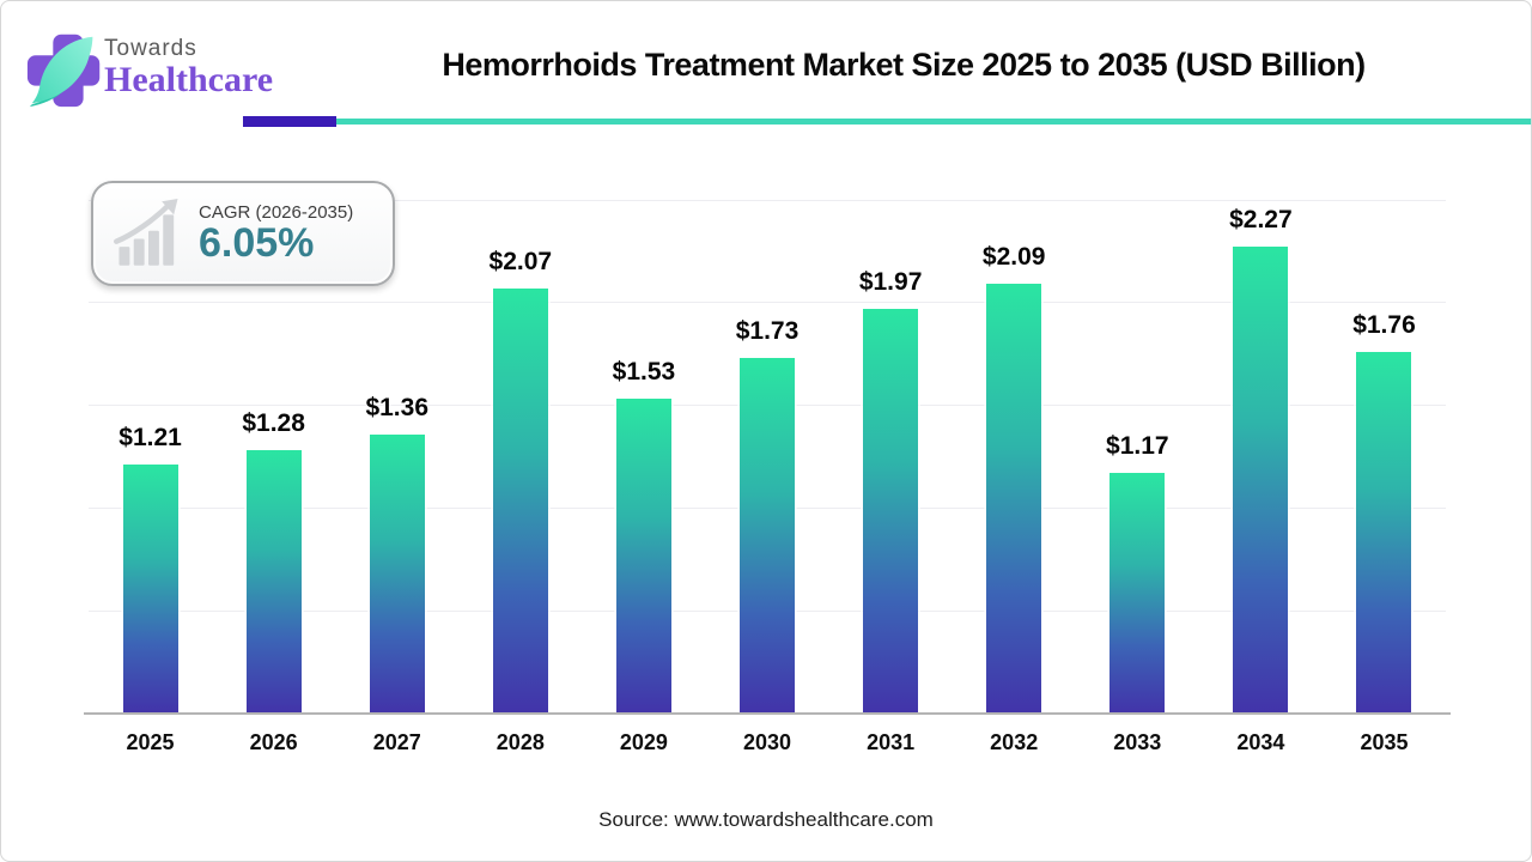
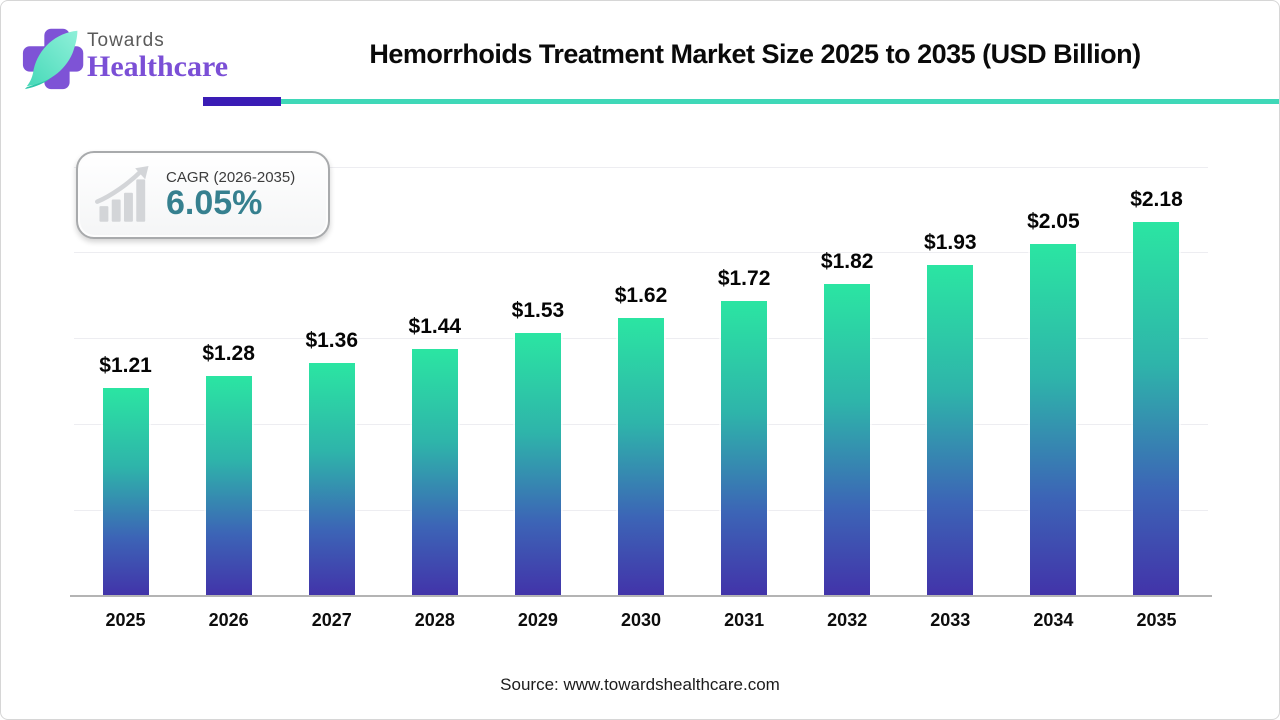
2028: $2.07 -> $1.44
2030: $1.73 -> $1.62
2031: $1.97 -> $1.72
2032: $2.09 -> $1.82
2033: $1.17 -> $1.93
2034: $2.27 -> $2.05
2035: $1.76 -> $2.18
